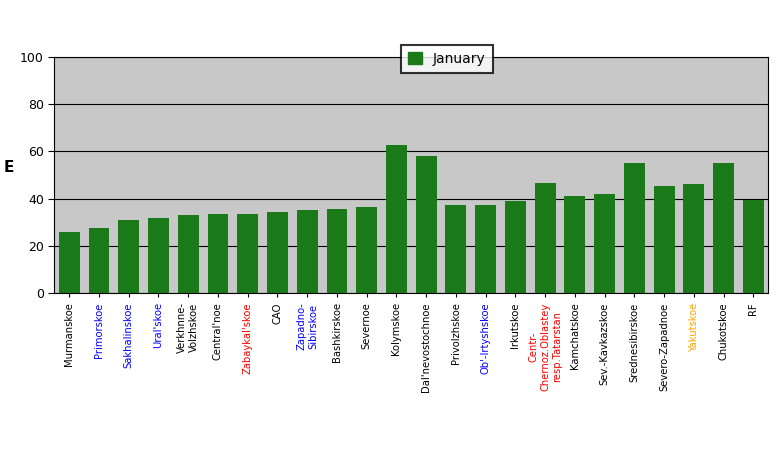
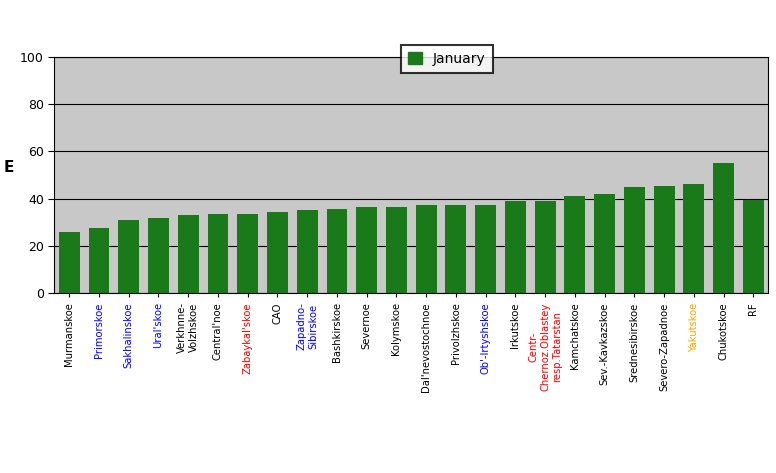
Kolymskoe: 62.5 -> 36.5
Dal'nevostochnoe: 58.0 -> 37.5
Centr- Chernoz.Oblastey resp.Tatarstan: 46.5 -> 39.0
Srednesibirskoe: 55.0 -> 45.0
